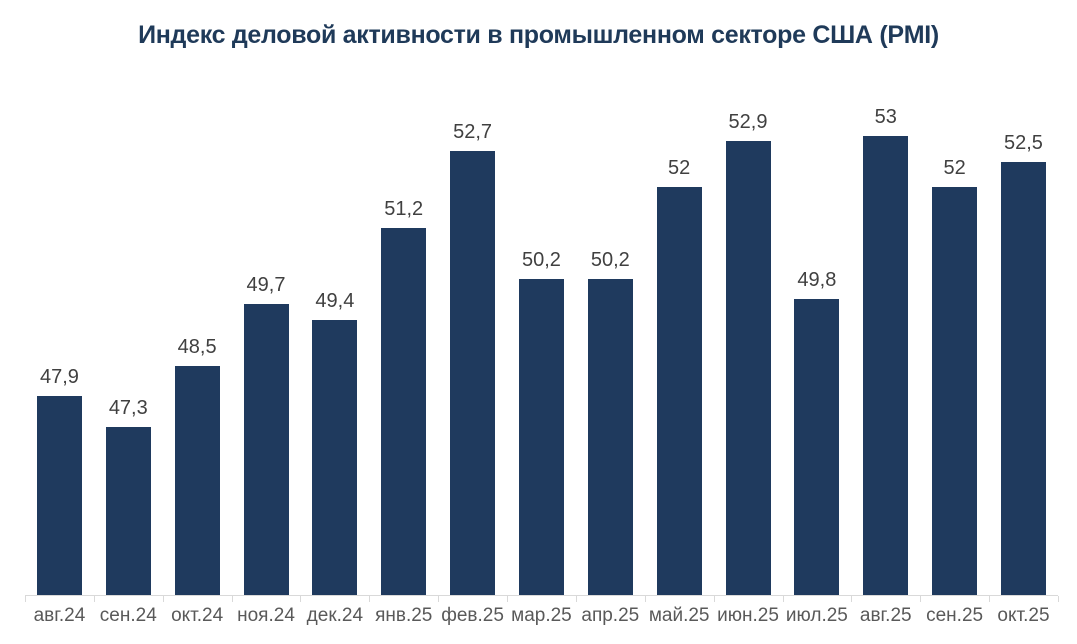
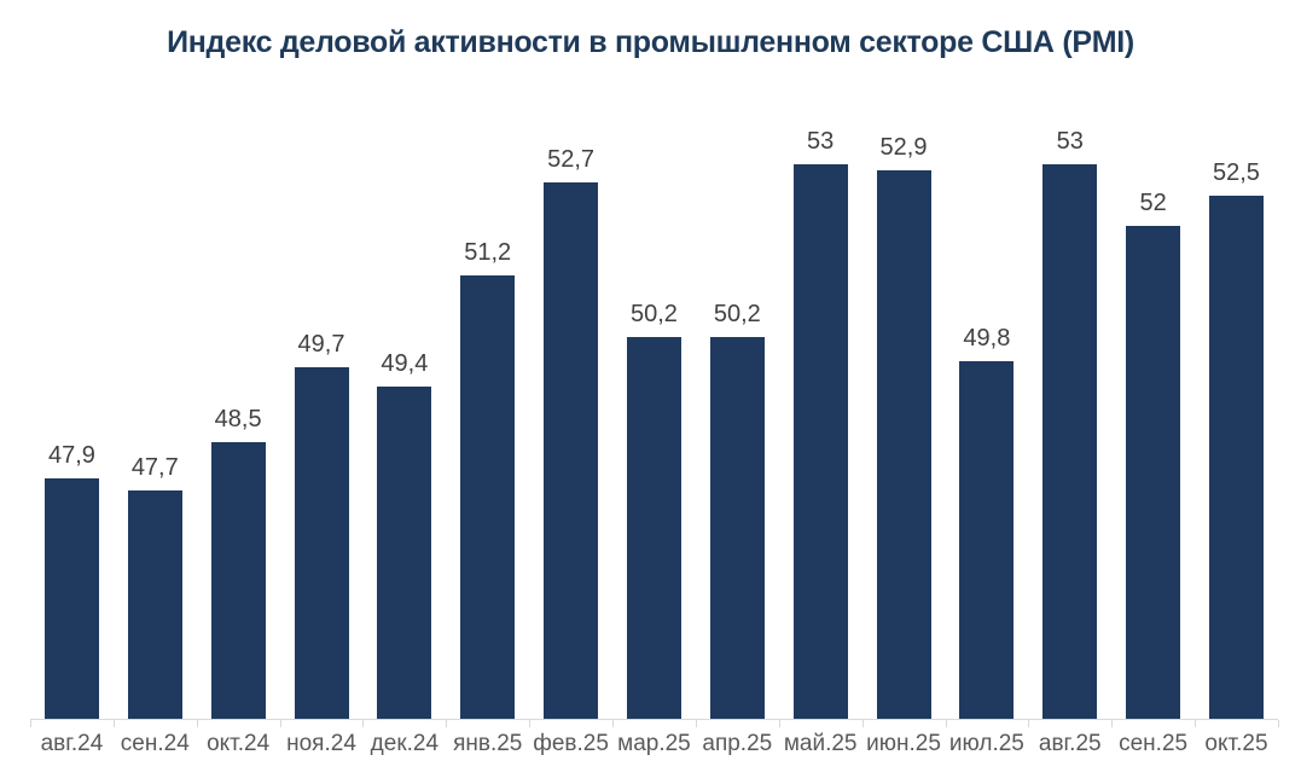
сен.24: 47,3 -> 47,7
май.25: 52 -> 53
